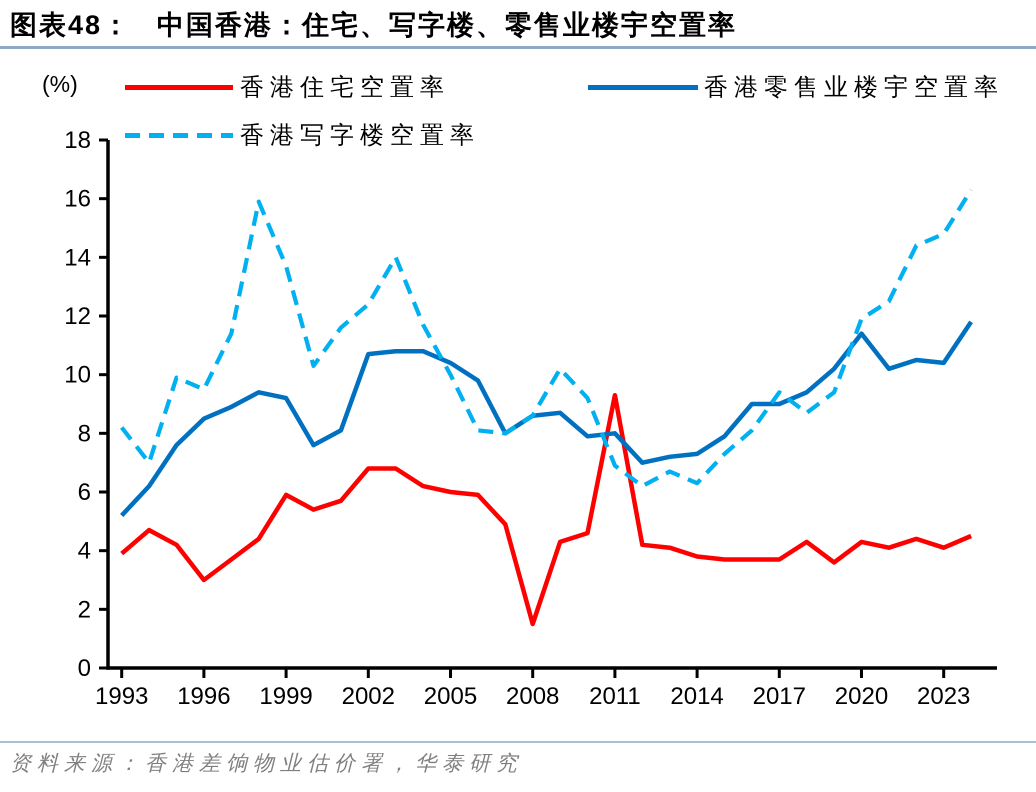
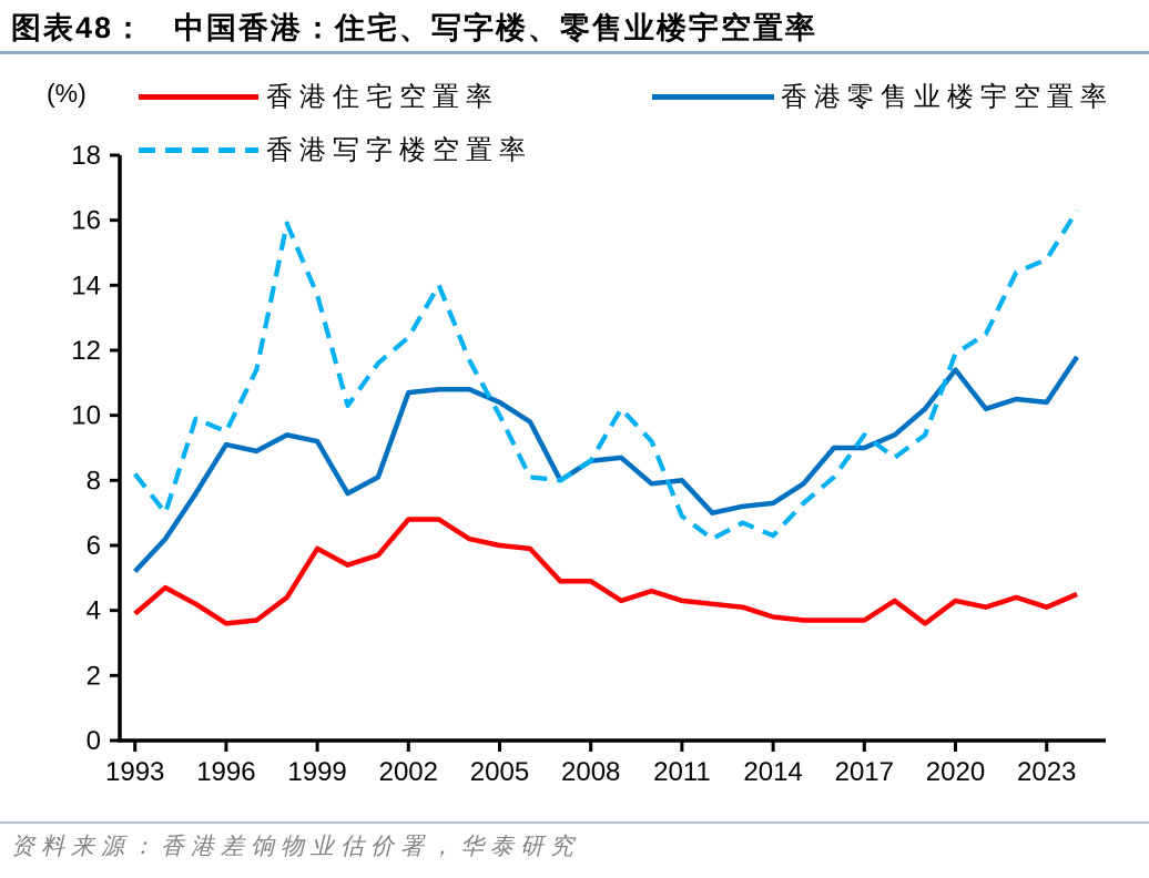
香港住宅空置率/1996: 3.0 -> 3.6
香港零售业楼宇空置率/1996: 8.5 -> 9.1
香港住宅空置率/2008: 1.5 -> 4.9
香港住宅空置率/2011: 9.3 -> 4.3
